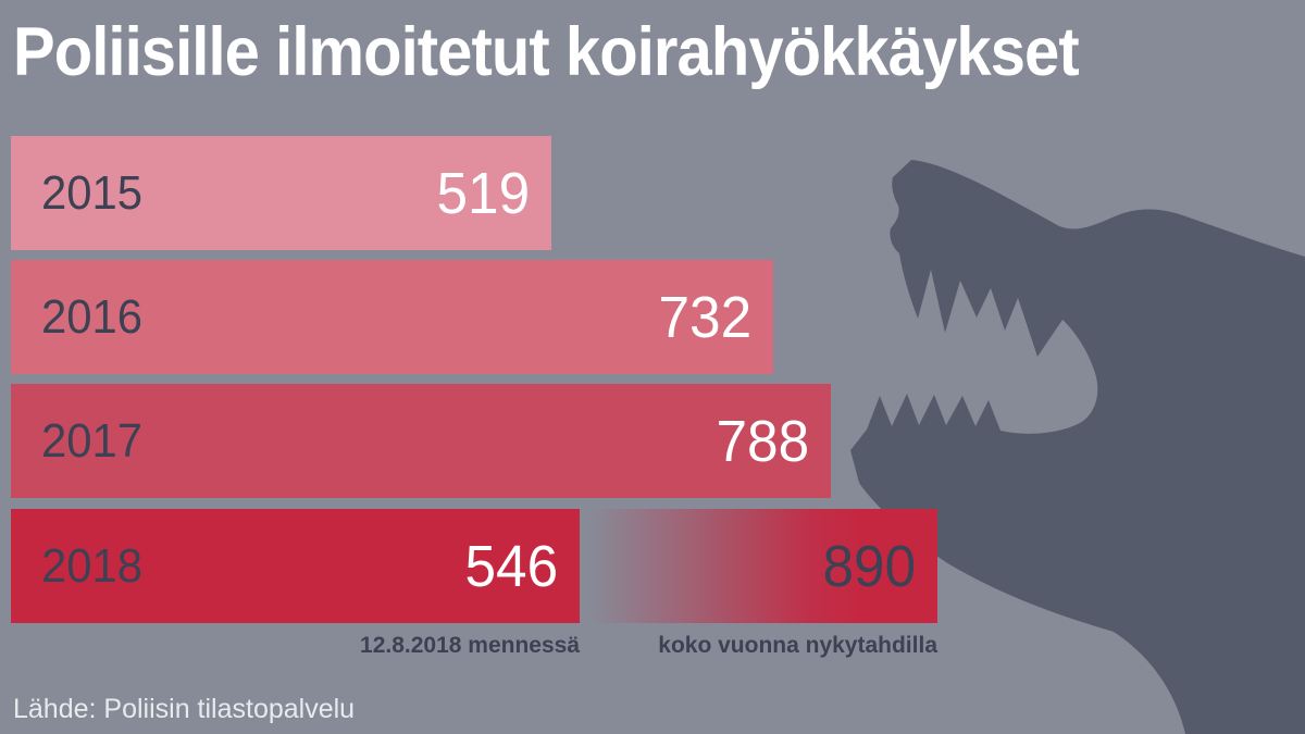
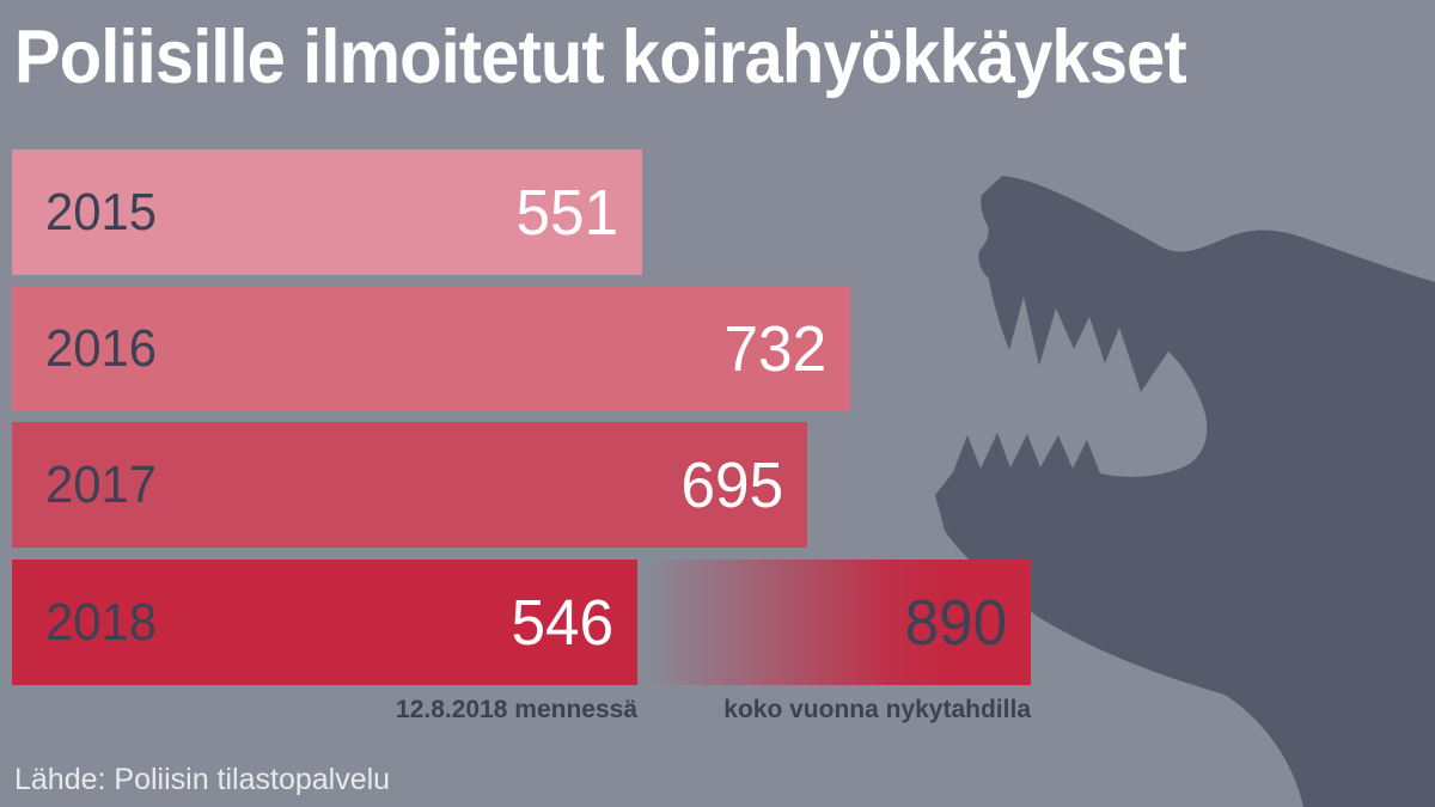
2015: 519 -> 551
2017: 788 -> 695
